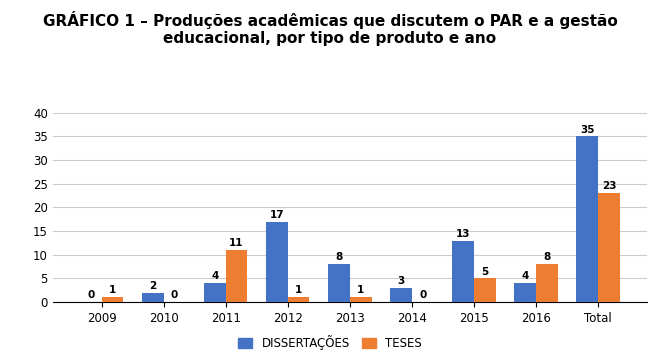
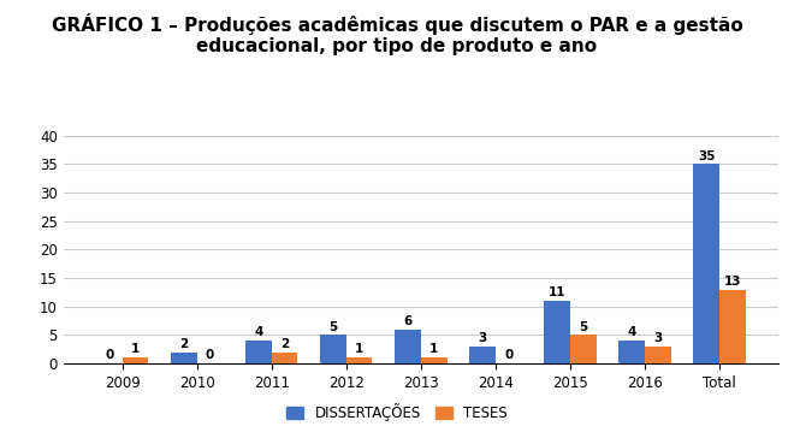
TESES/2011: 11 -> 2
DISSERTAÇÕES/2012: 17 -> 5
DISSERTAÇÕES/2013: 8 -> 6
DISSERTAÇÕES/2015: 13 -> 11
TESES/2016: 8 -> 3
TESES/Total: 23 -> 13
